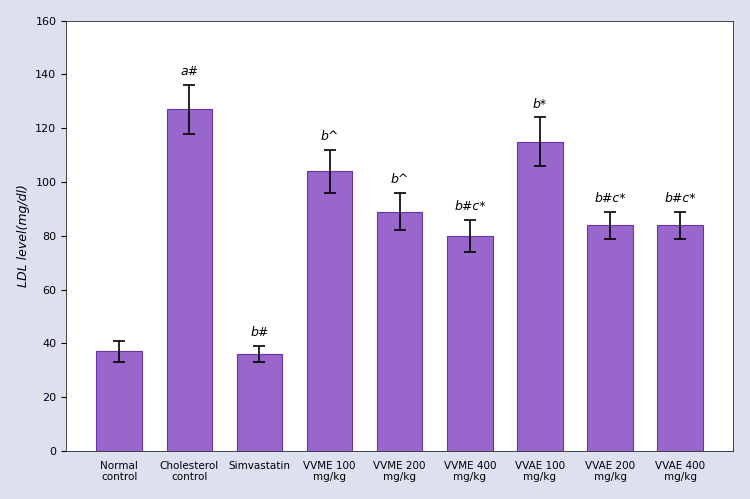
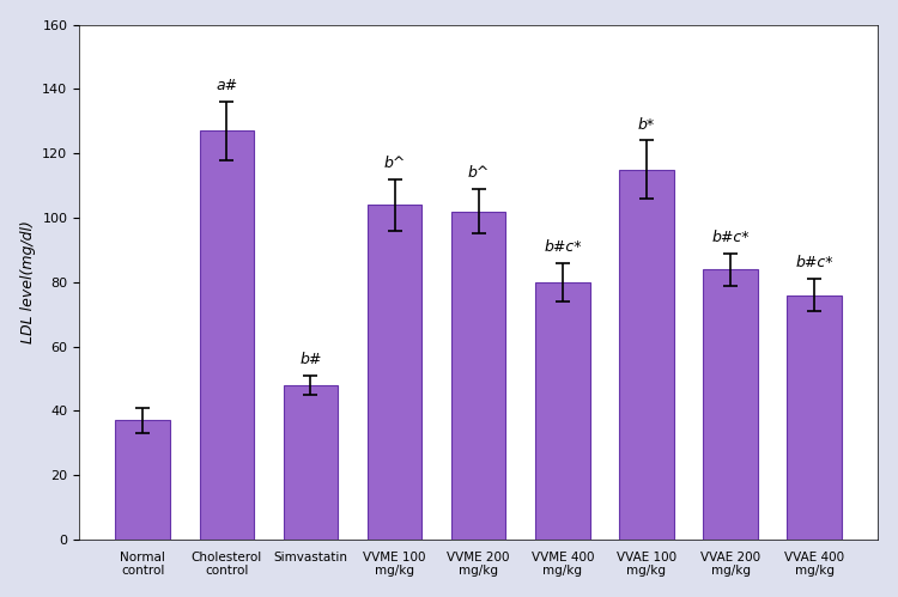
Simvastatin: 36 -> 48
VVME 200 mg/kg: 89 -> 102
VVAE 400 mg/kg: 84 -> 76
